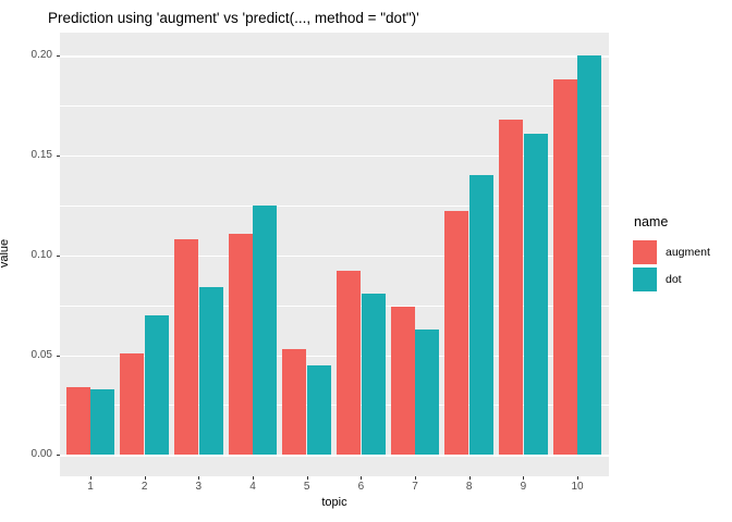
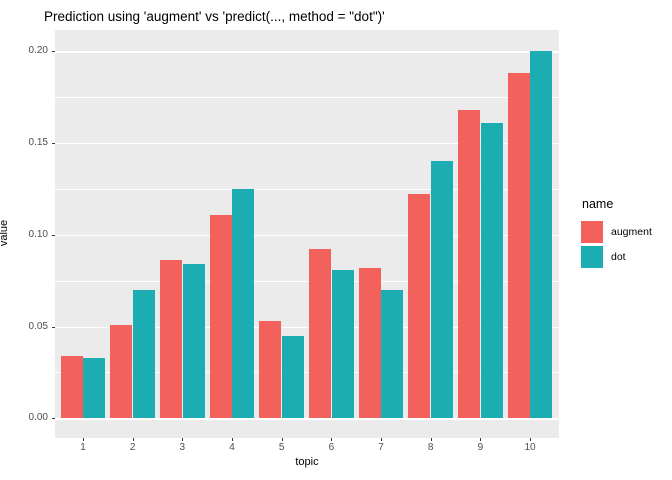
augment/3: 0.108 -> 0.086
augment/7: 0.074 -> 0.082
dot/7: 0.063 -> 0.070
